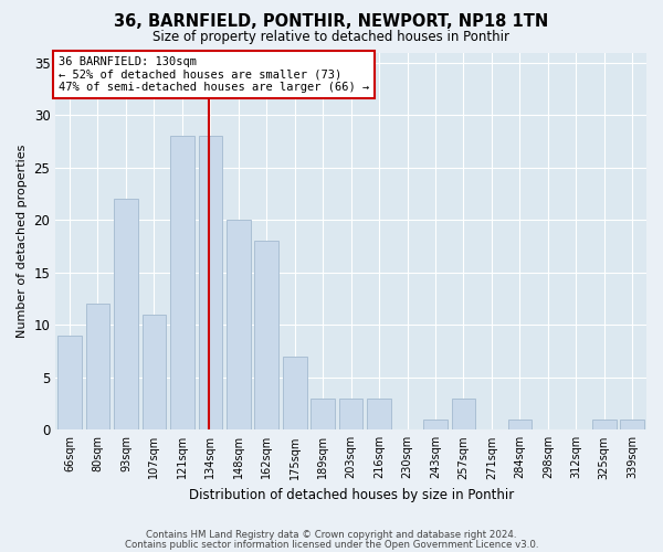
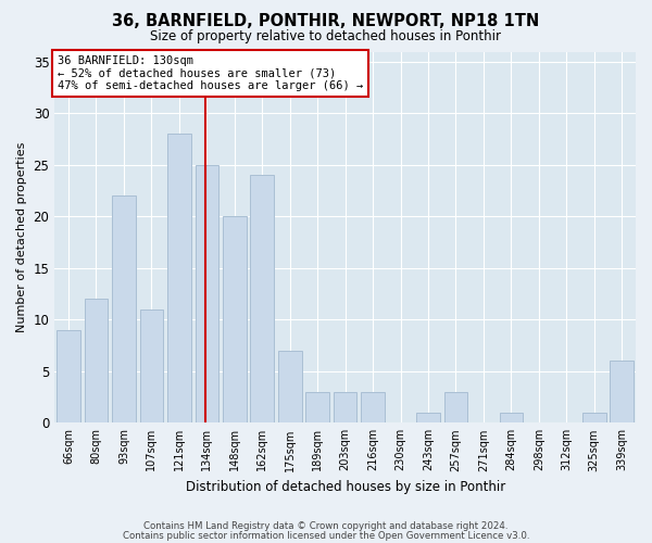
134sqm: 28 -> 25
162sqm: 18 -> 24
339sqm: 1 -> 6
